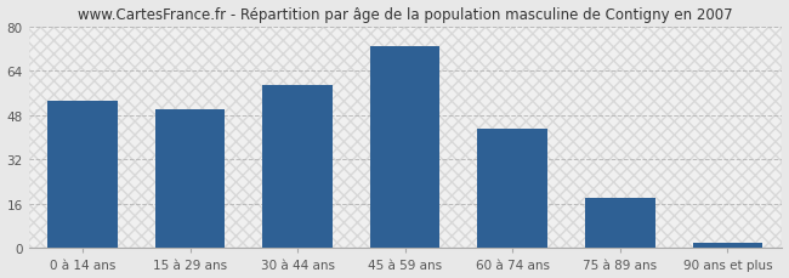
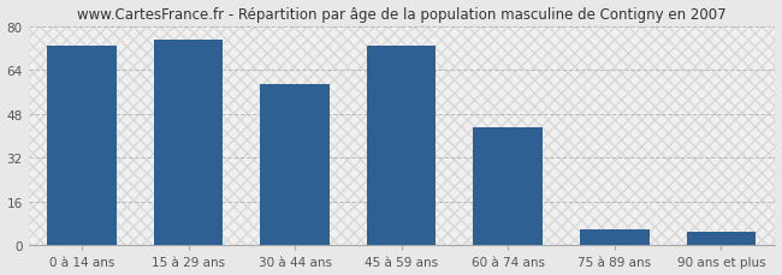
0 à 14 ans: 53 -> 73
15 à 29 ans: 50 -> 75
75 à 89 ans: 18 -> 6
90 ans et plus: 2 -> 5
